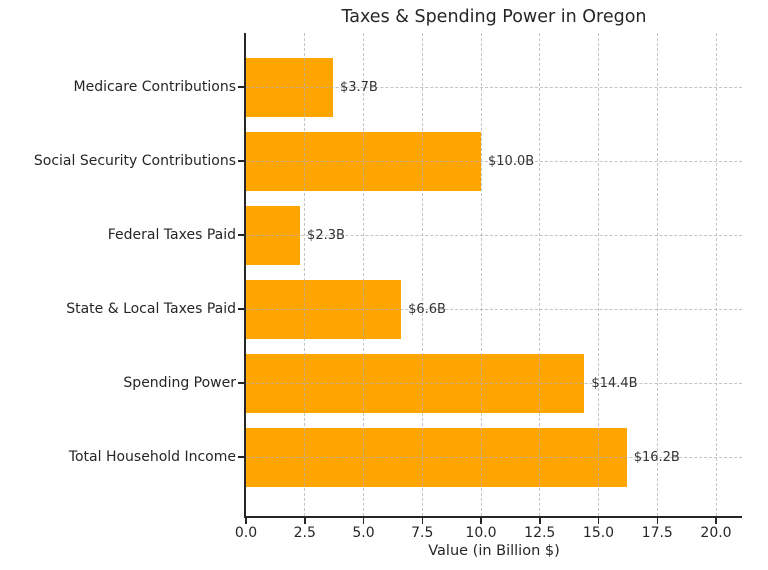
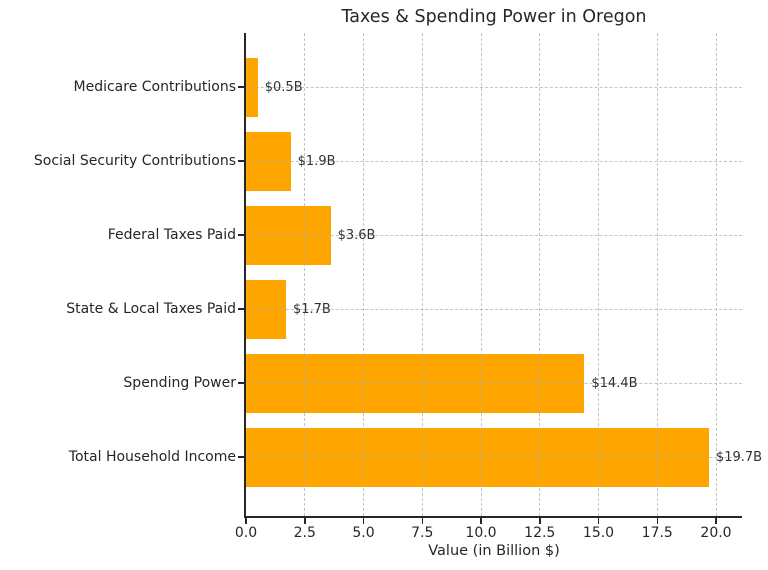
Medicare Contributions: $3.7B -> $0.5B
Social Security Contributions: $10.0B -> $1.9B
Federal Taxes Paid: $2.3B -> $3.6B
State & Local Taxes Paid: $6.6B -> $1.7B
Total Household Income: $16.2B -> $19.7B
